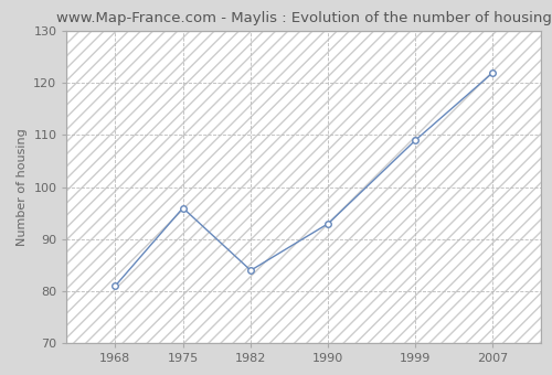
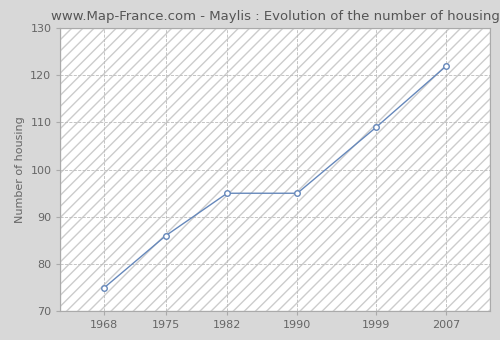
1968: 81 -> 75
1975: 96 -> 86
1982: 84 -> 95
1990: 93 -> 95
